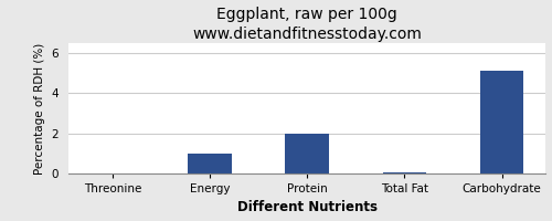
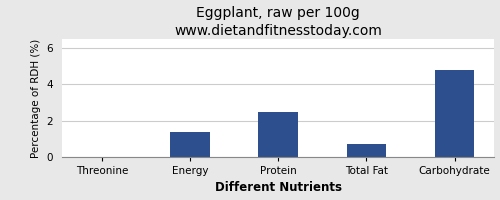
Energy: 1.0 -> 1.4
Protein: 2.0 -> 2.5
Total Fat: 0.1 -> 0.7
Carbohydrate: 5.1 -> 4.8
